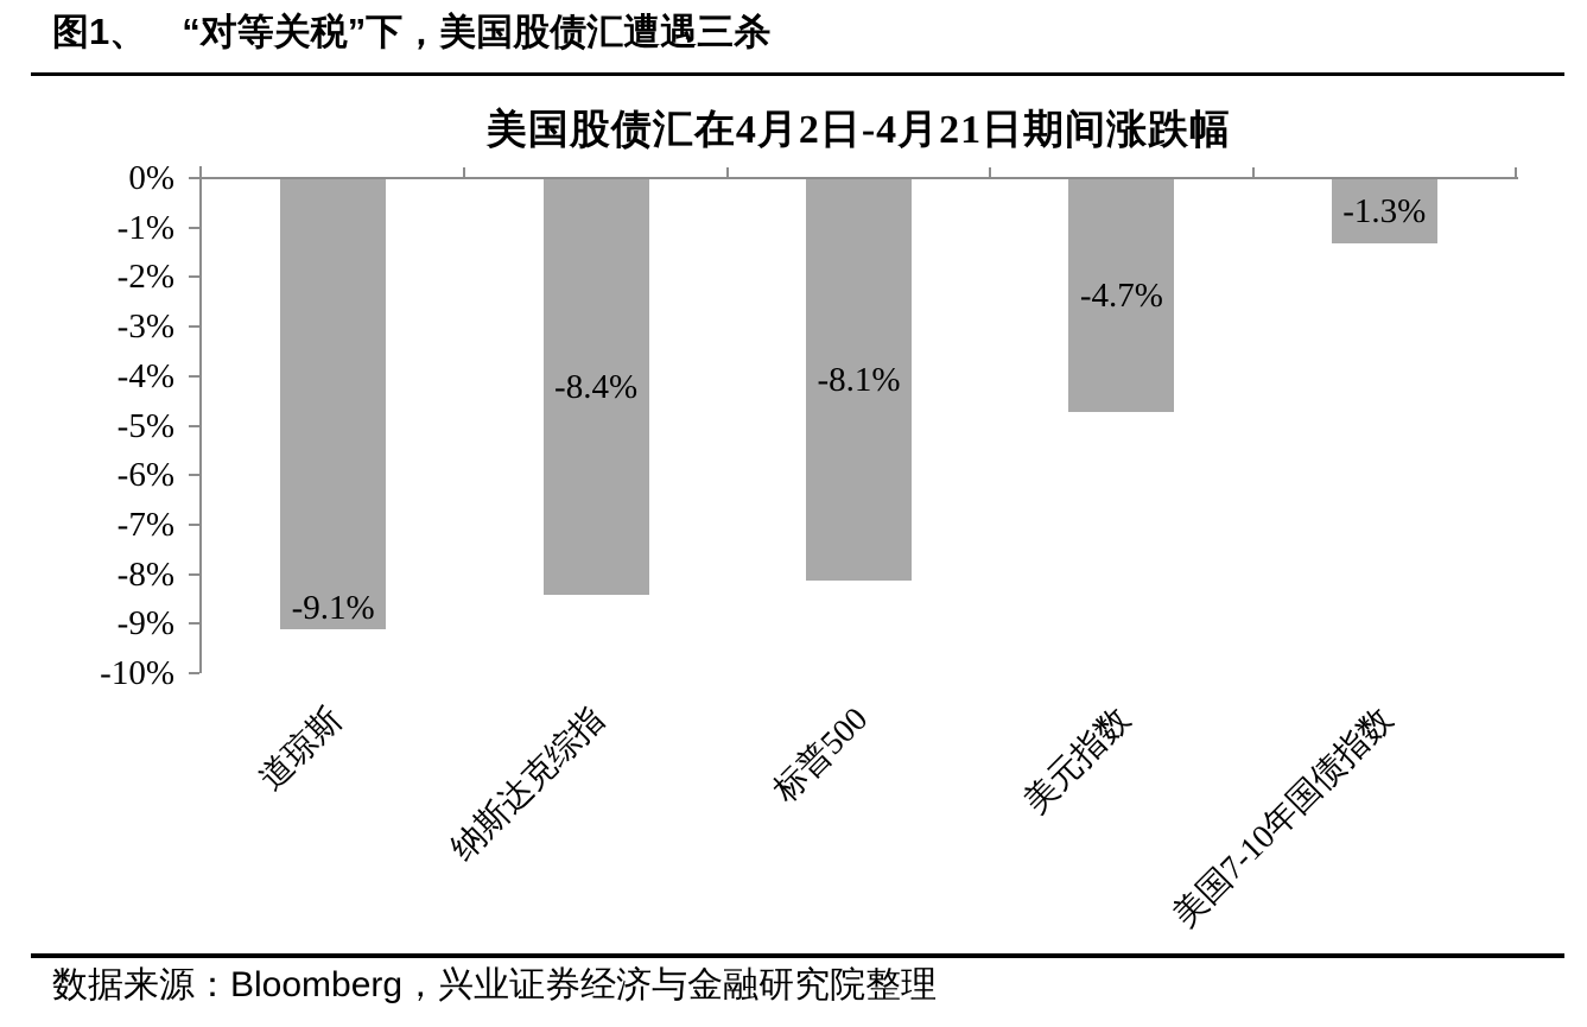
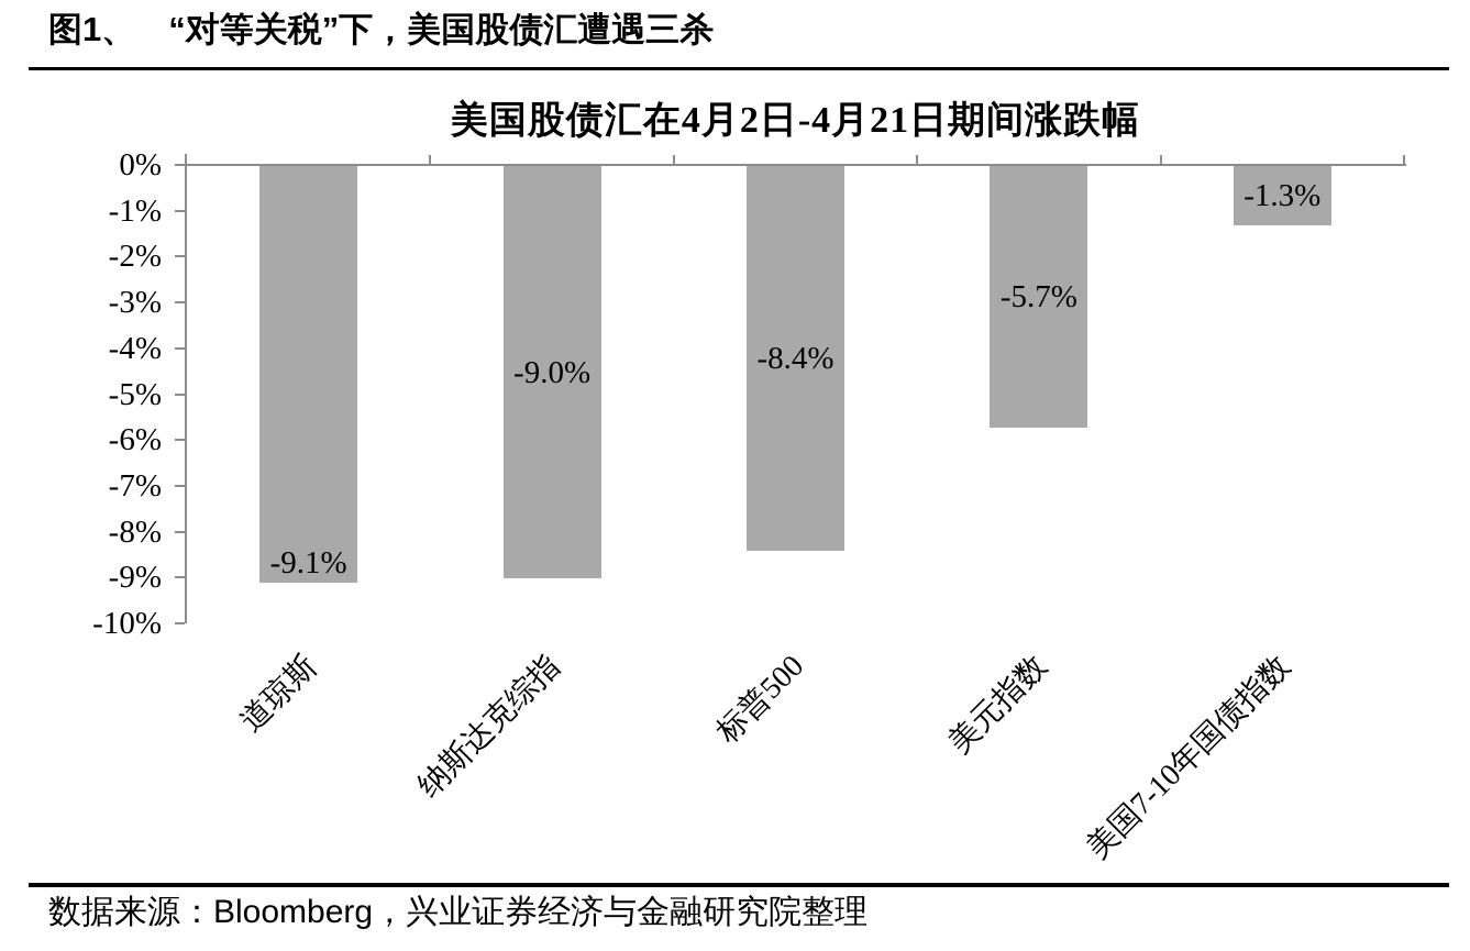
纳斯达克综指: -8.4% -> -9.0%
标普500: -8.1% -> -8.4%
美元指数: -4.7% -> -5.7%
